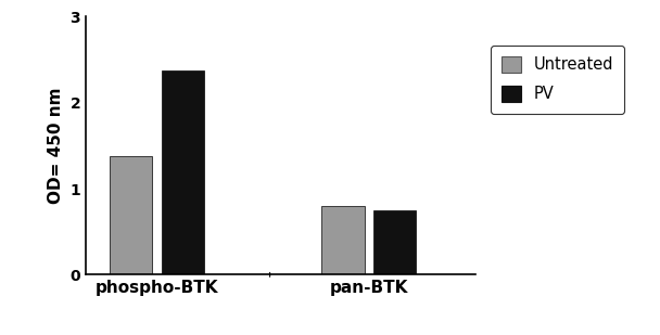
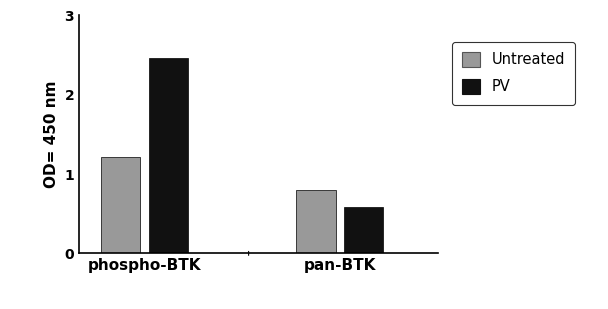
Untreated/phospho-BTK: 1.38 -> 1.22
PV/phospho-BTK: 2.37 -> 2.46
PV/pan-BTK: 0.75 -> 0.58
